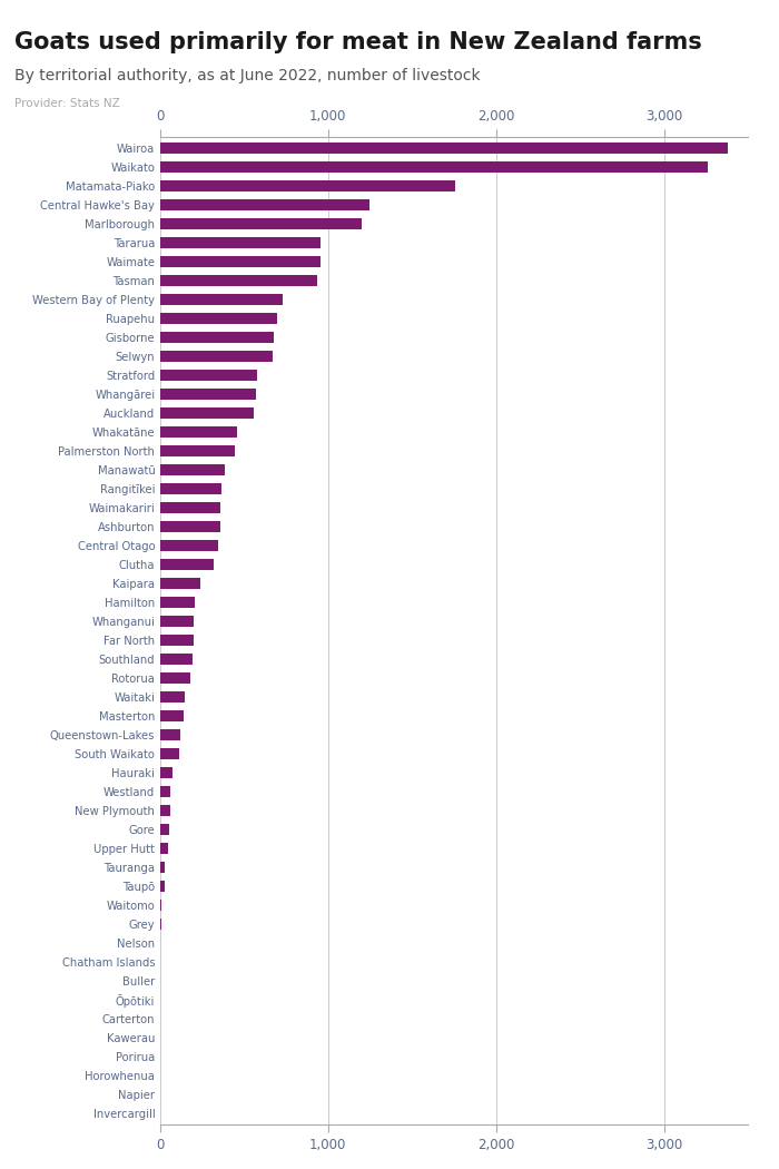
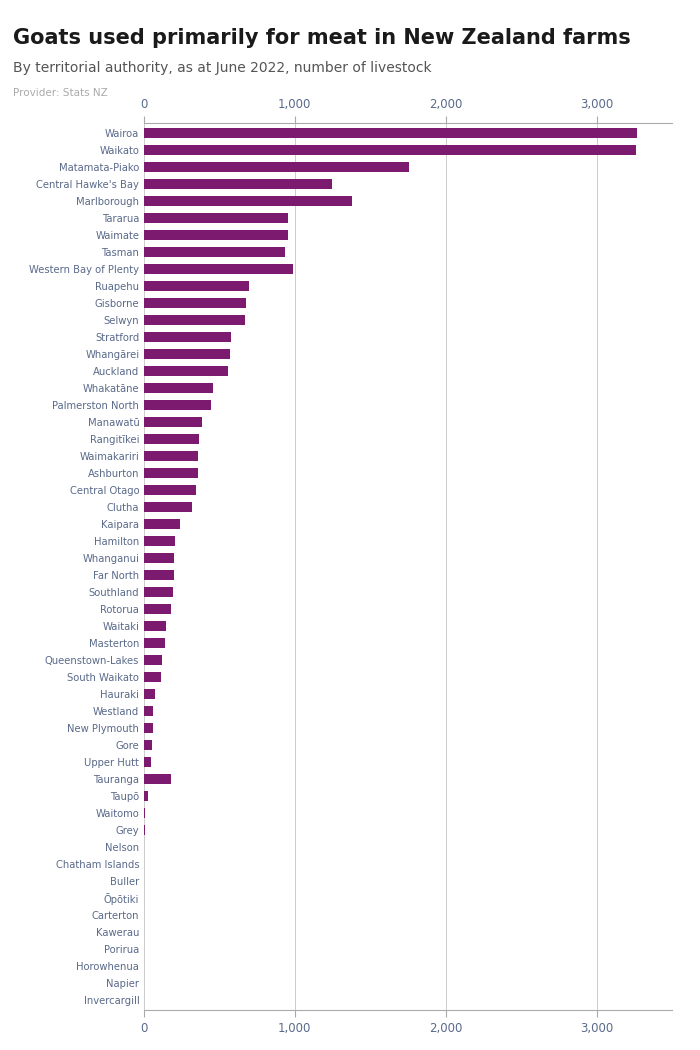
Wairoa: 3,380 -> 3,270
Marlborough: 1,200 -> 1,380
Western Bay of Plenty: 730 -> 990
Tauranga: 30 -> 180
